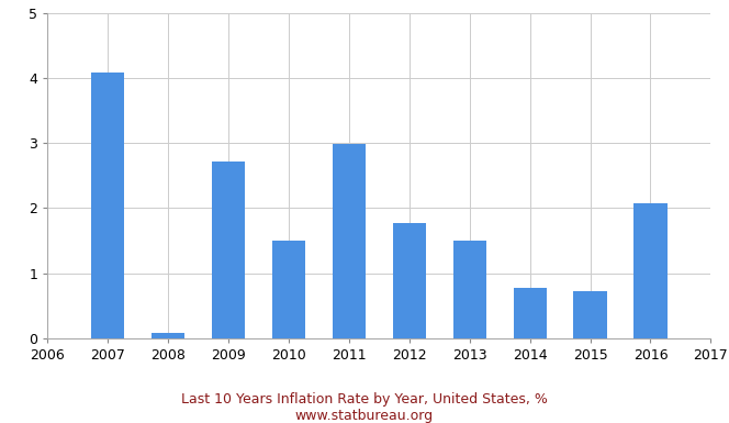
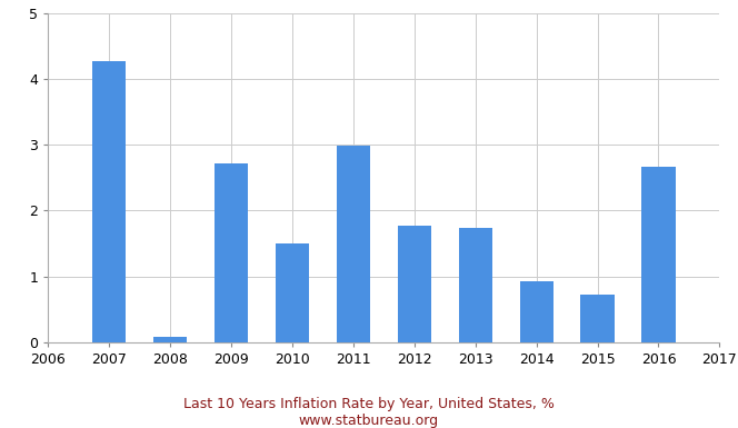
2007: 4.08 -> 4.26
2013: 1.50 -> 1.74
2014: 0.77 -> 0.92
2016: 2.07 -> 2.66
